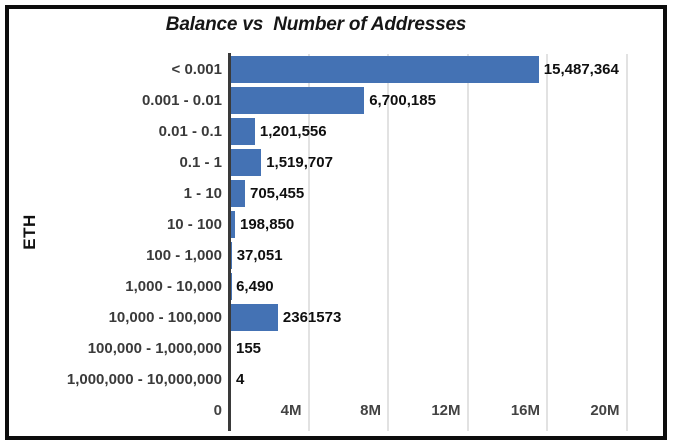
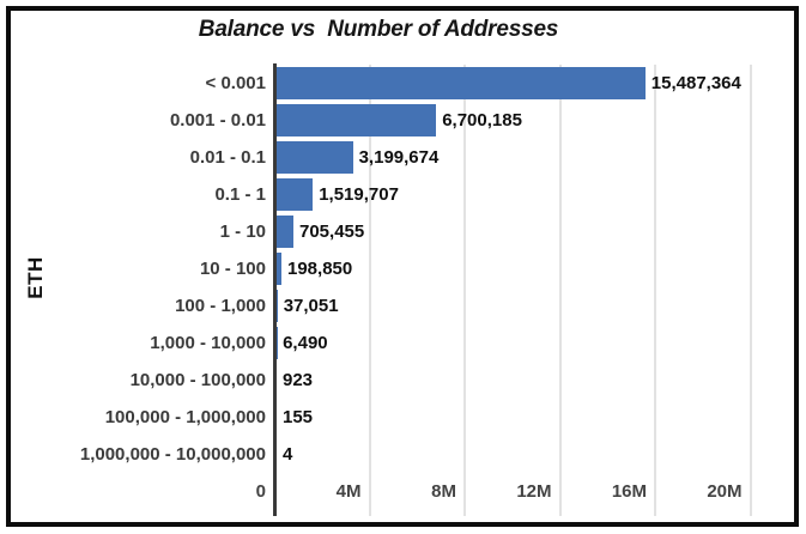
0.01 - 0.1: 1,201,556 -> 3,199,674
10,000 - 100,000: 2361573 -> 923
